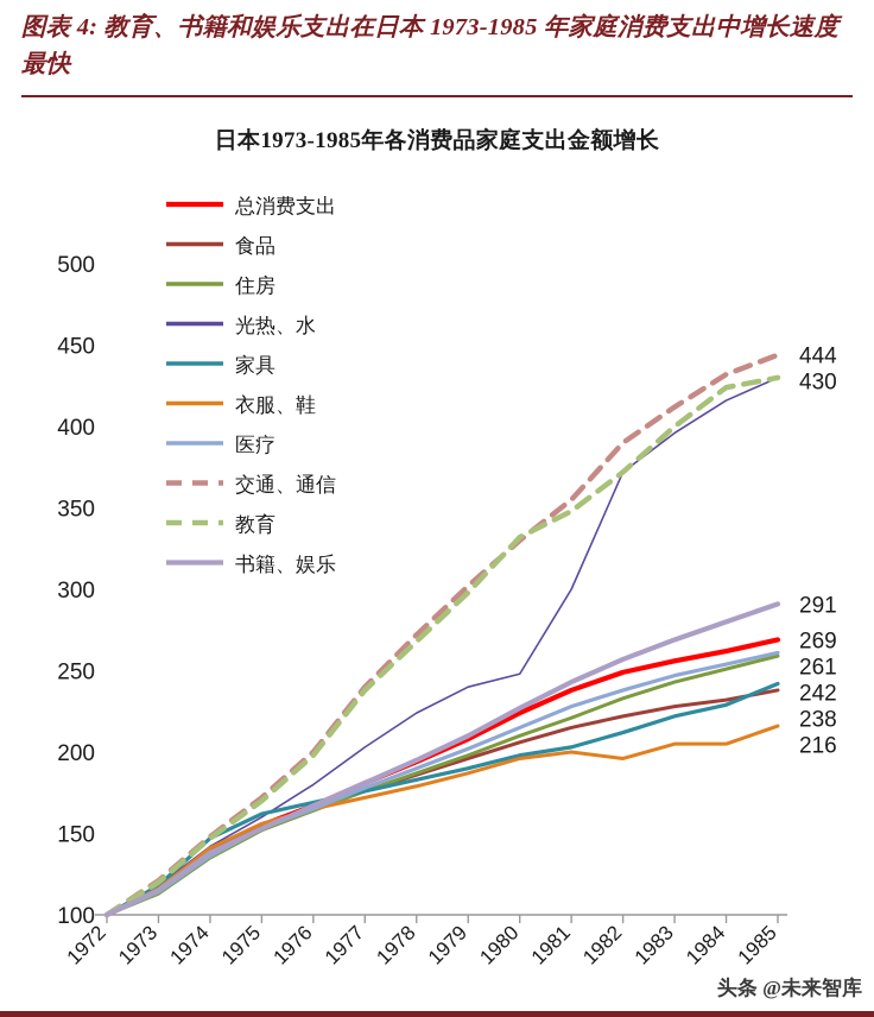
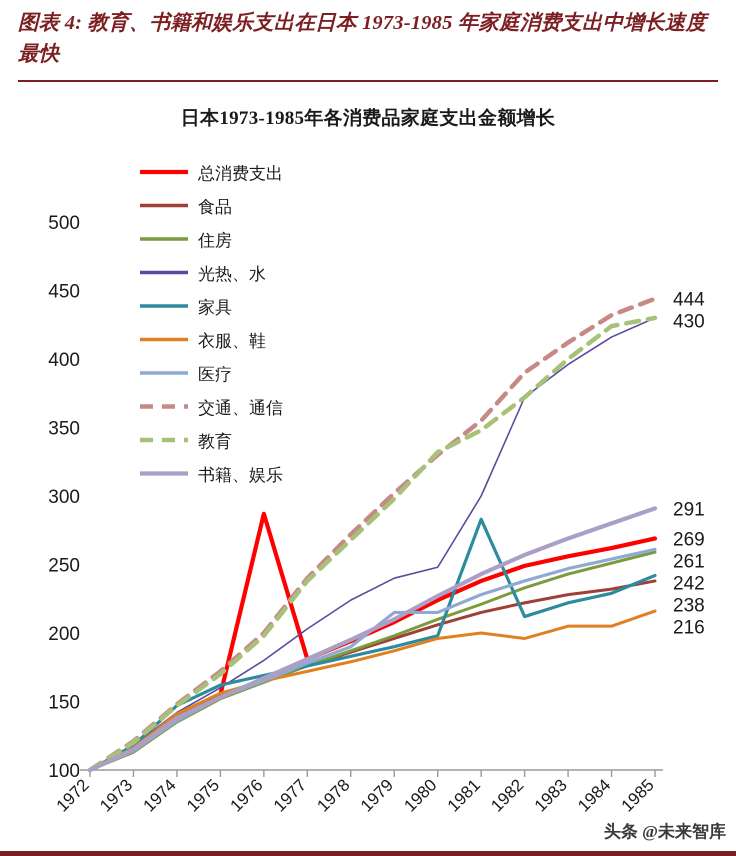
总消费支出/1976: 167 -> 287
医疗/1979: 202 -> 215
家具/1981: 203 -> 283
